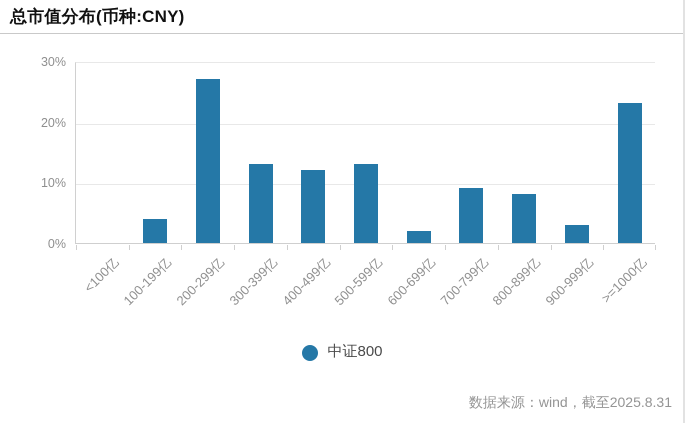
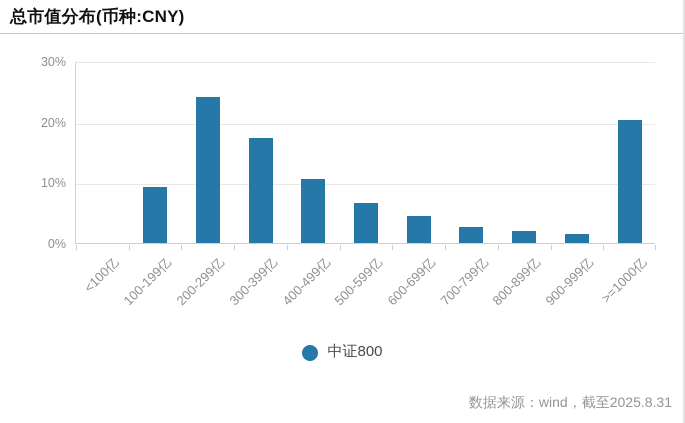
100-199亿: 4% -> 9%
200-299亿: 27% -> 24%
300-399亿: 13% -> 17%
400-499亿: 12% -> 10%
500-599亿: 13% -> 7%
600-699亿: 2% -> 4%
700-799亿: 9% -> 3%
800-899亿: 8% -> 2%
900-999亿: 3% -> 2%
>=1000亿: 23% -> 20%
